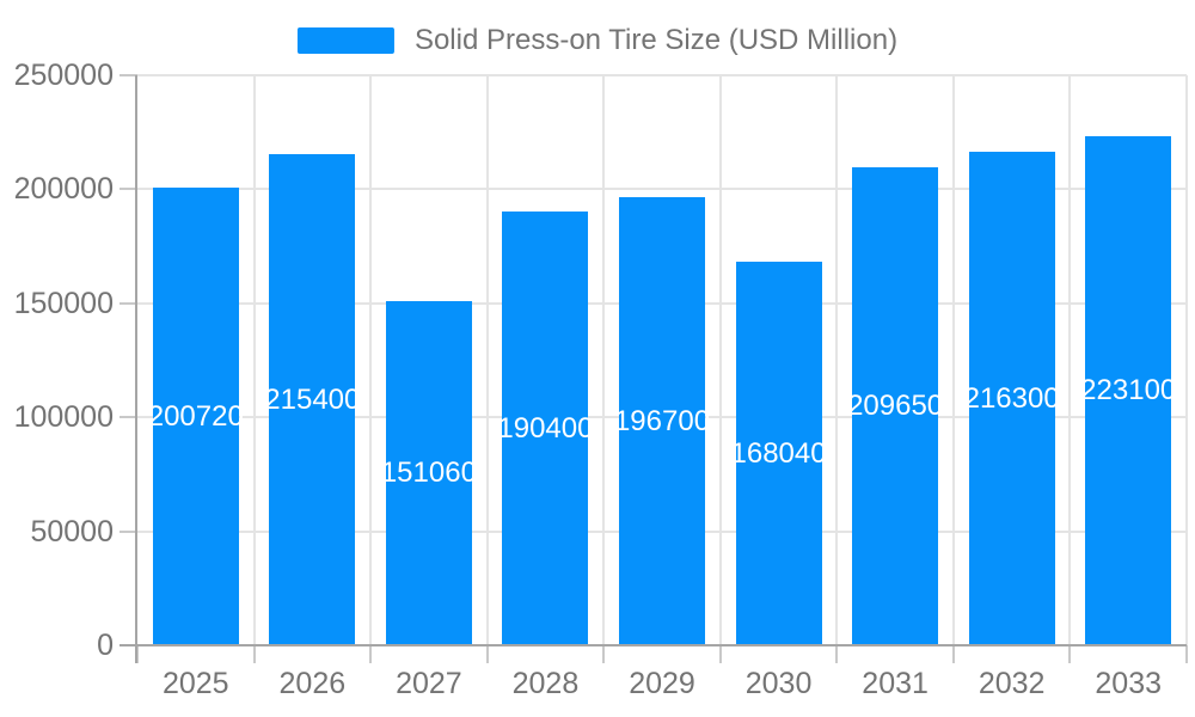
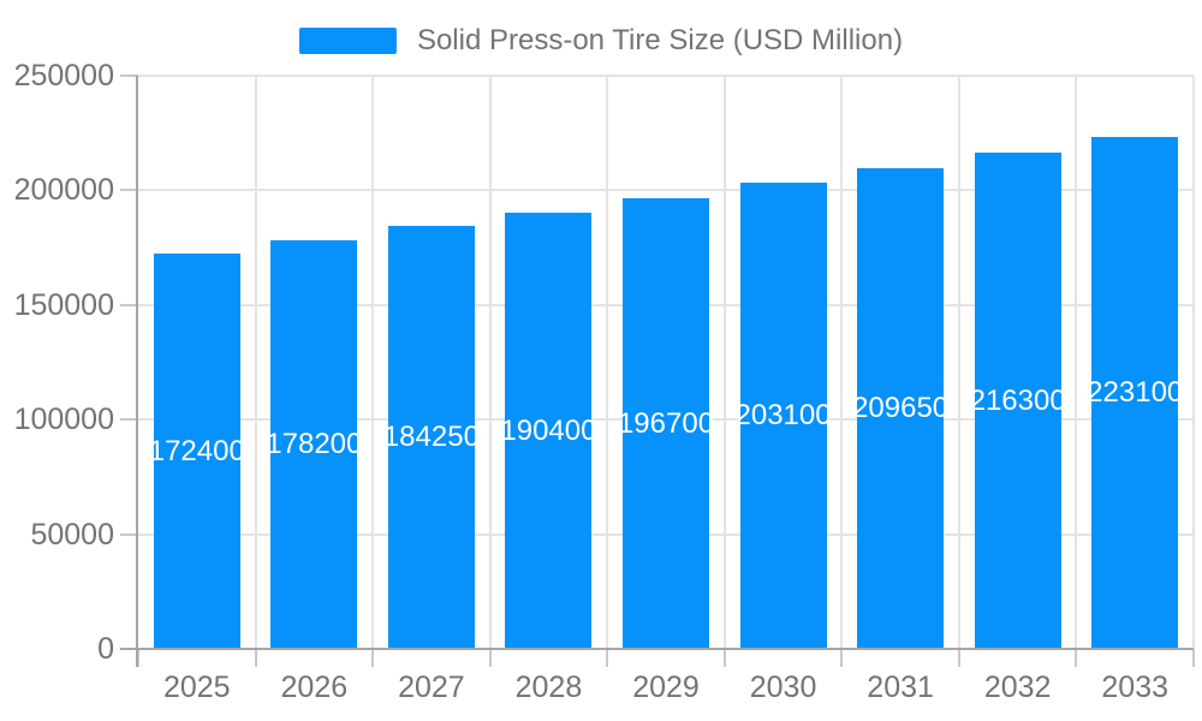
2025: 200720 -> 172400
2026: 215400 -> 178200
2027: 151060 -> 184250
2030: 168040 -> 203100
